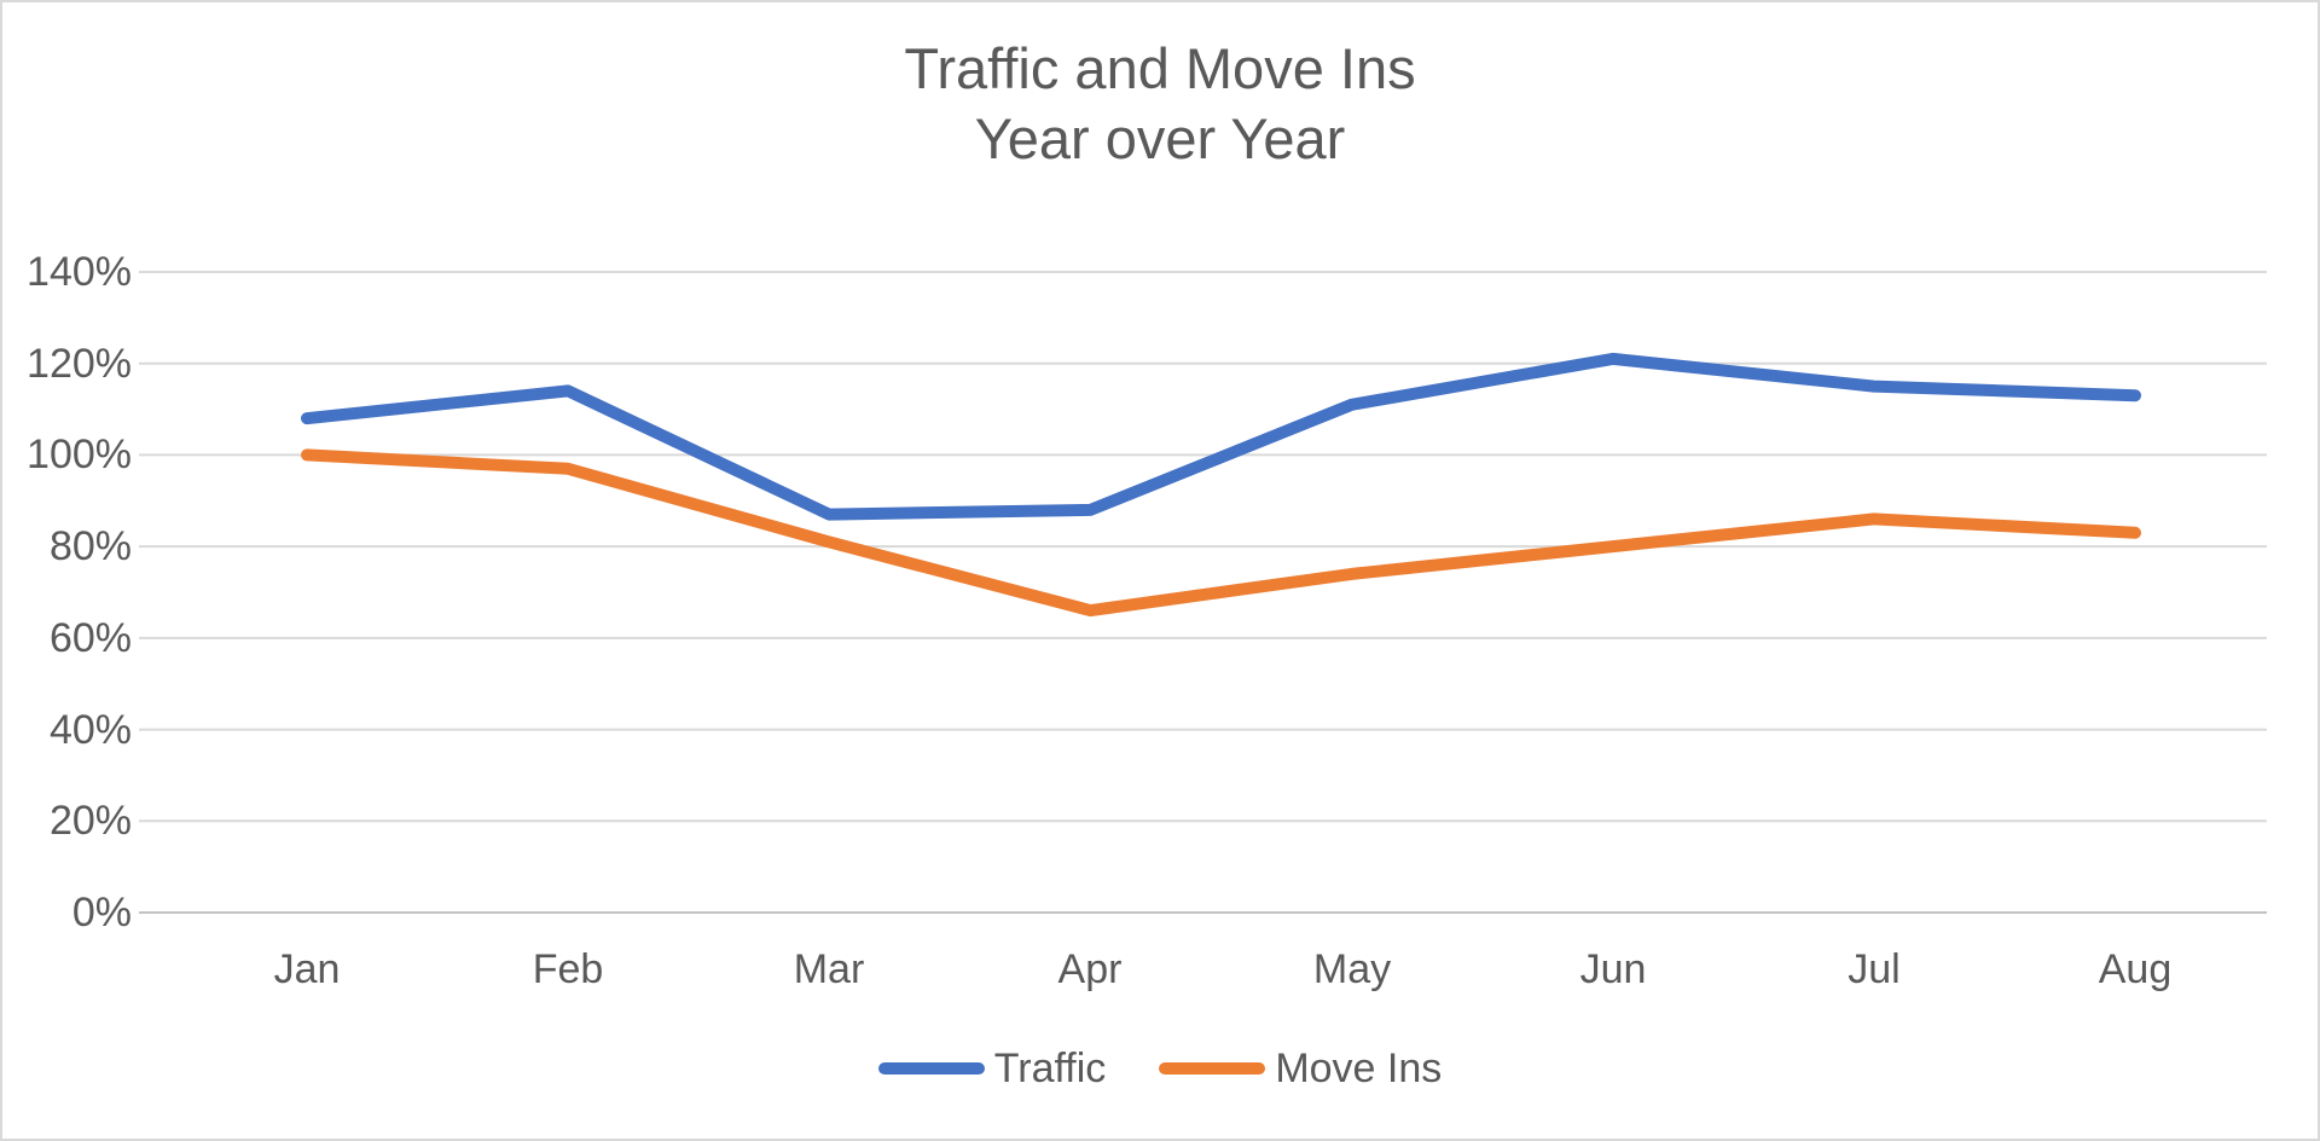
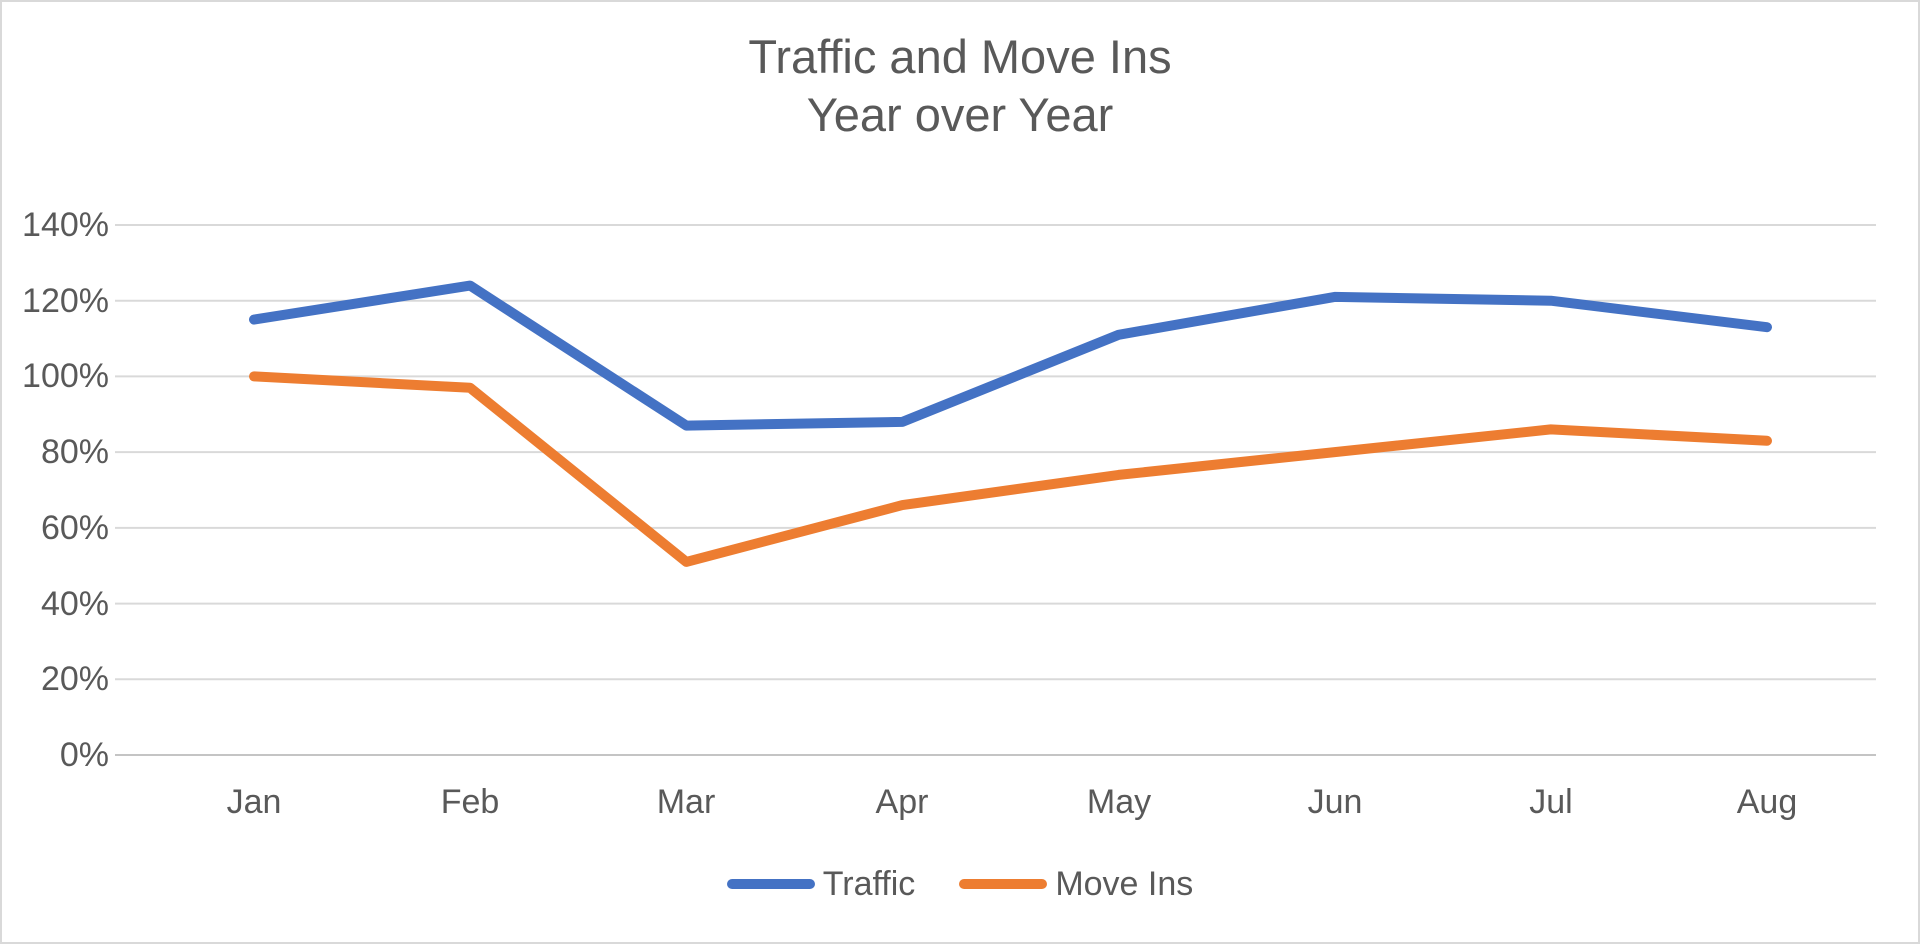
Traffic/Jan: 108% -> 115%
Traffic/Feb: 114% -> 124%
Move Ins/Mar: 81% -> 51%
Traffic/Jul: 115% -> 120%
